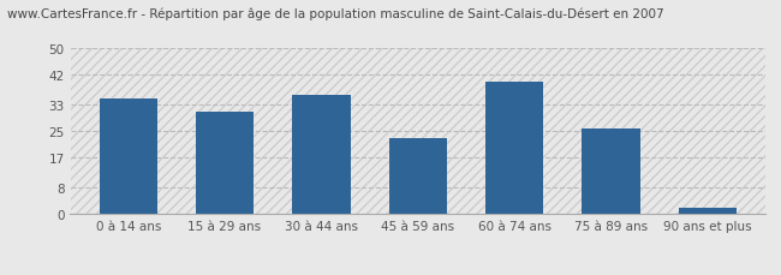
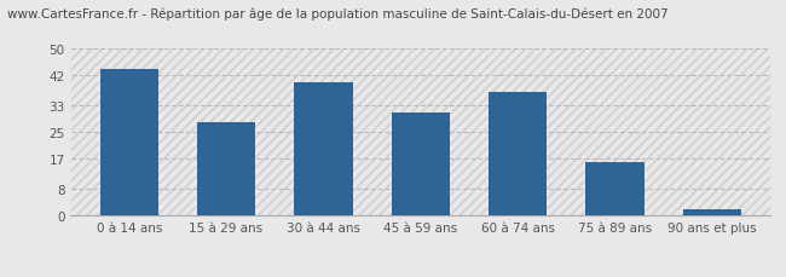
0 à 14 ans: 35 -> 44
15 à 29 ans: 31 -> 28
30 à 44 ans: 36 -> 40
45 à 59 ans: 23 -> 31
60 à 74 ans: 40 -> 37
75 à 89 ans: 26 -> 16
